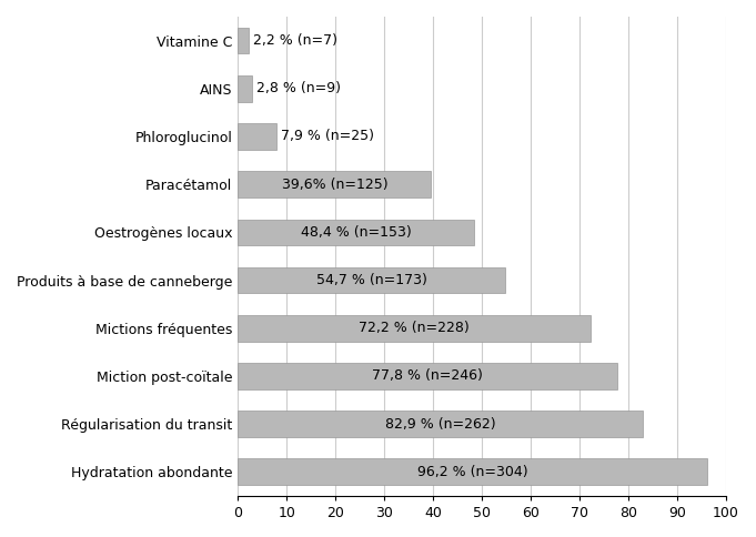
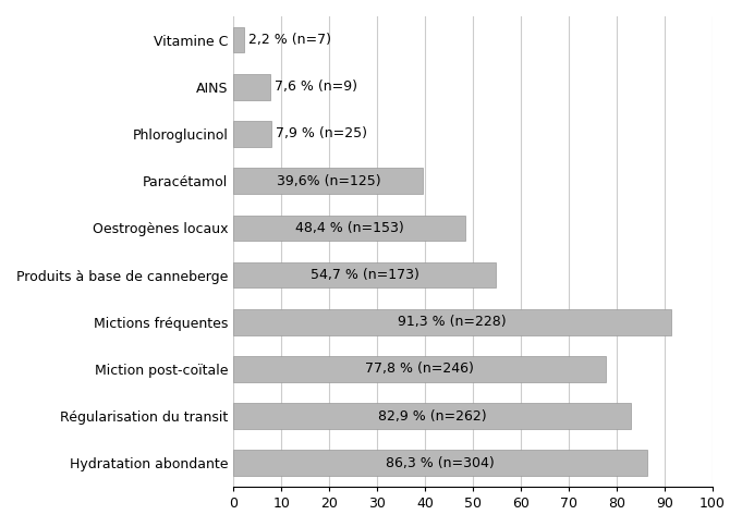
AINS: 2,8 -> 7,6
Mictions fréquentes: 72,2 -> 91,3
Hydratation abondante: 96,2 -> 86,3
